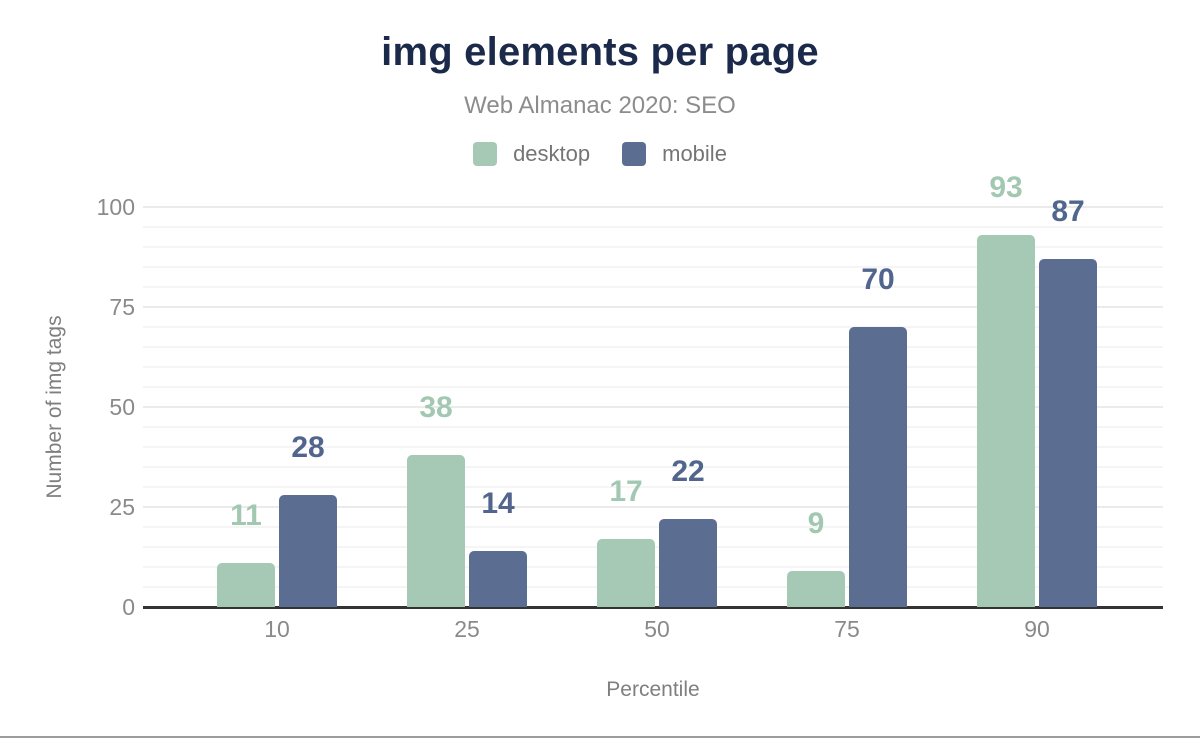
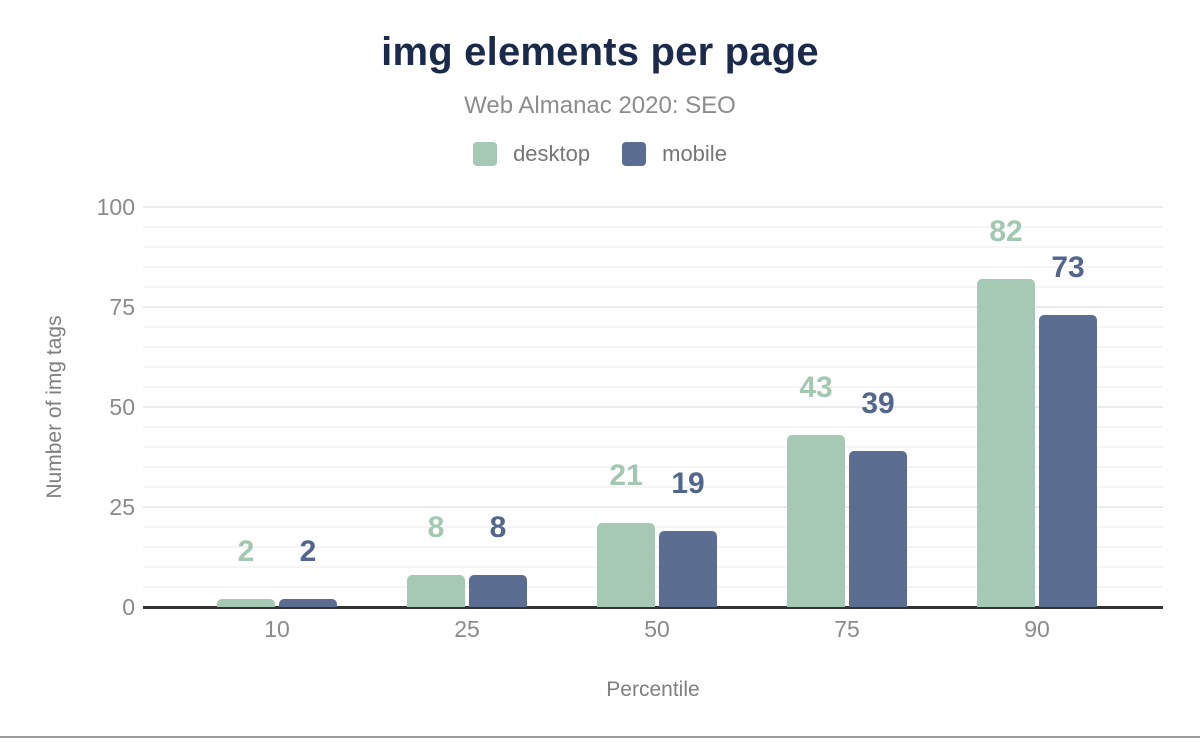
desktop/10: 11 -> 2
mobile/10: 28 -> 2
desktop/25: 38 -> 8
mobile/25: 14 -> 8
desktop/50: 17 -> 21
mobile/50: 22 -> 19
desktop/75: 9 -> 43
mobile/75: 70 -> 39
desktop/90: 93 -> 82
mobile/90: 87 -> 73
